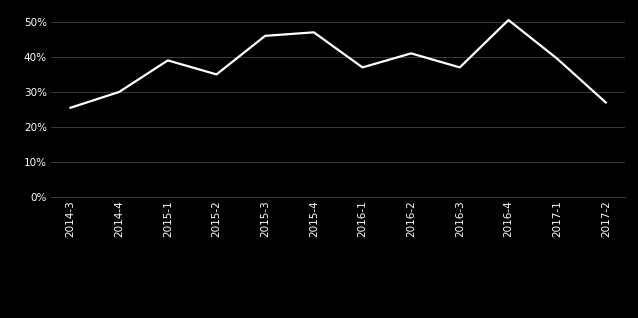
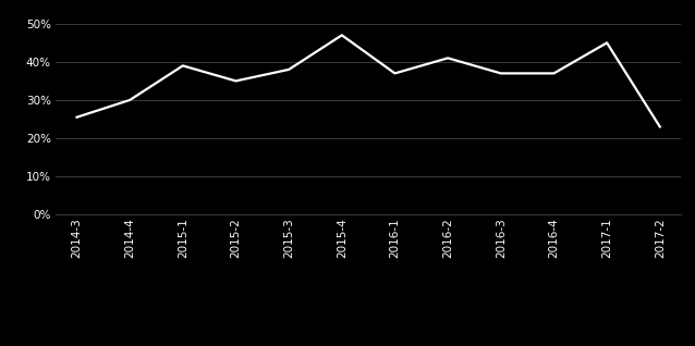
2015-3: 46.0% -> 38.0%
2016-4: 50.5% -> 37.0%
2017-1: 39.5% -> 45.0%
2017-2: 27.0% -> 23.0%
